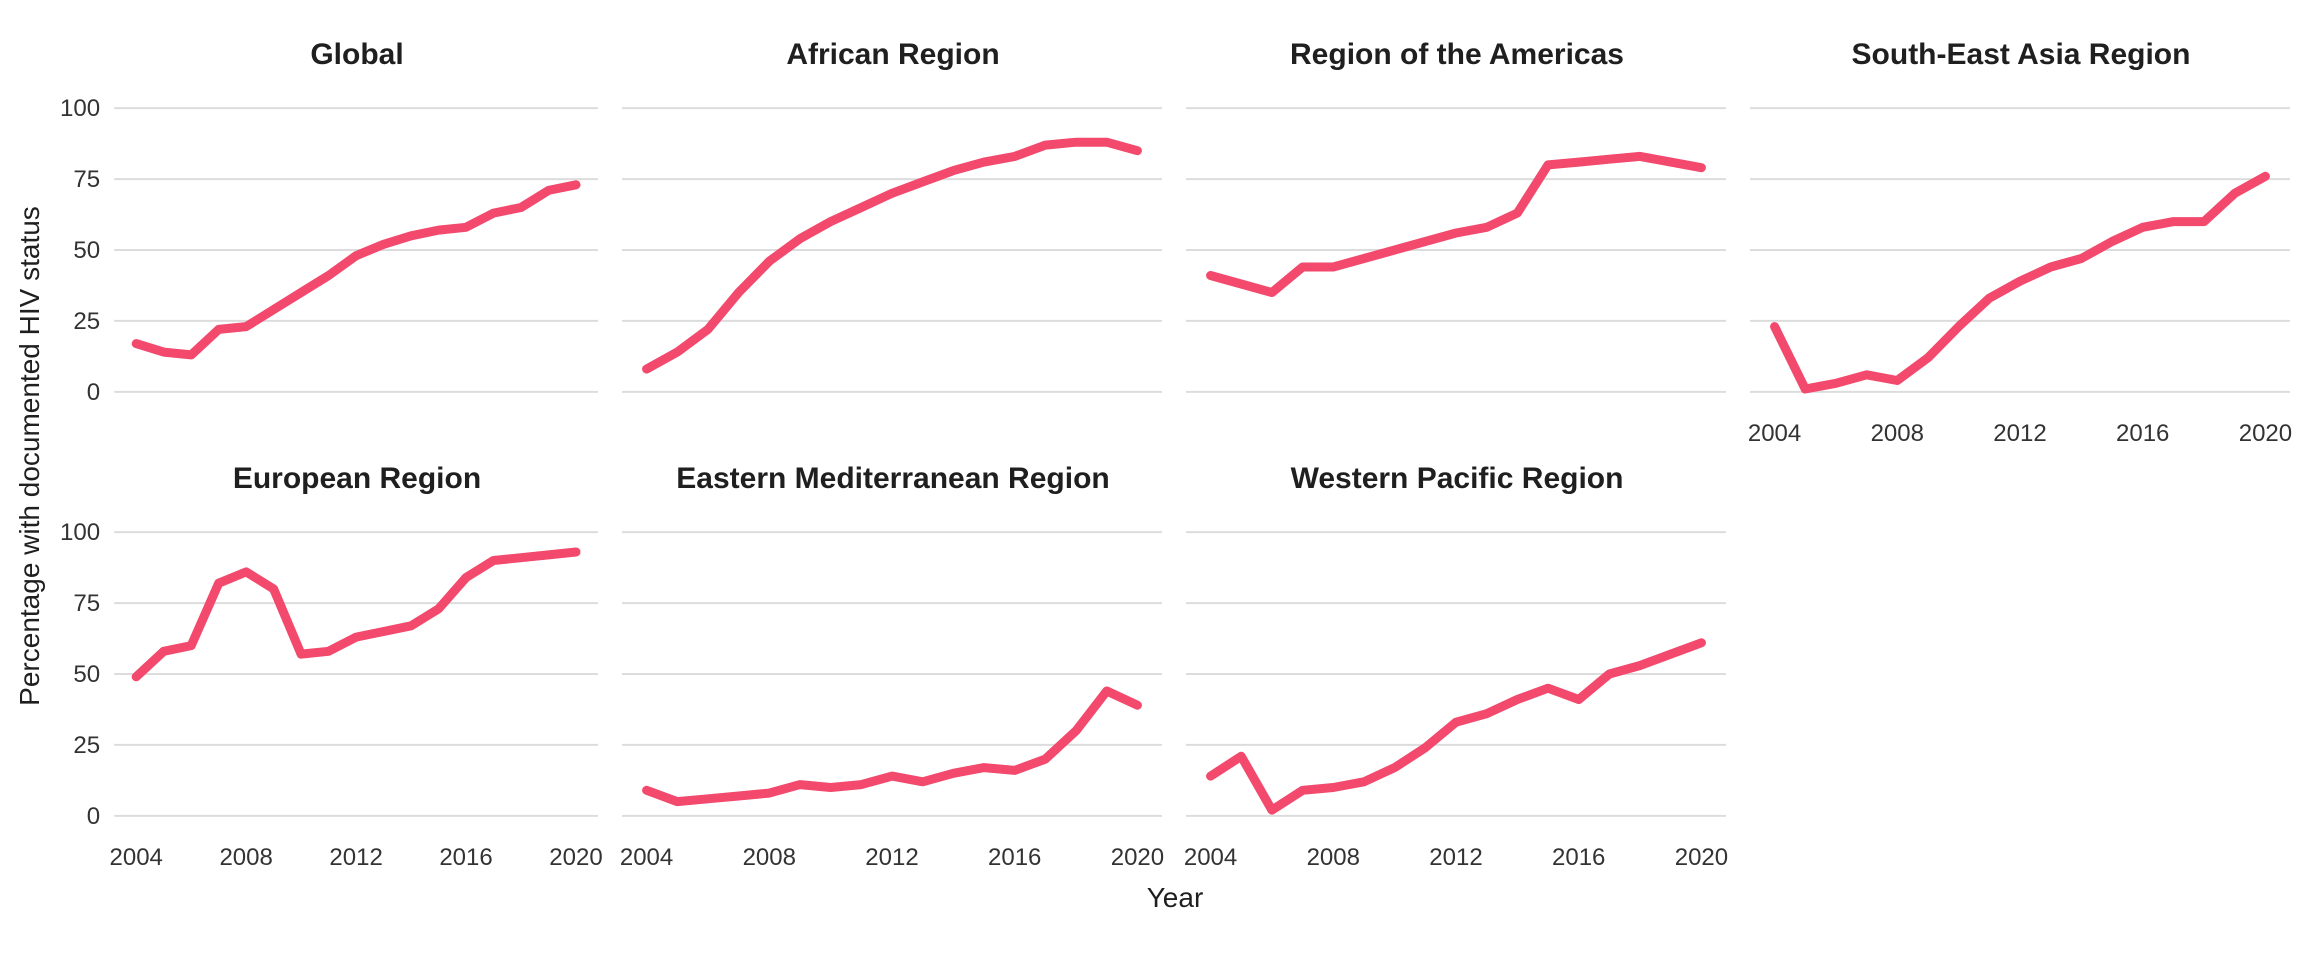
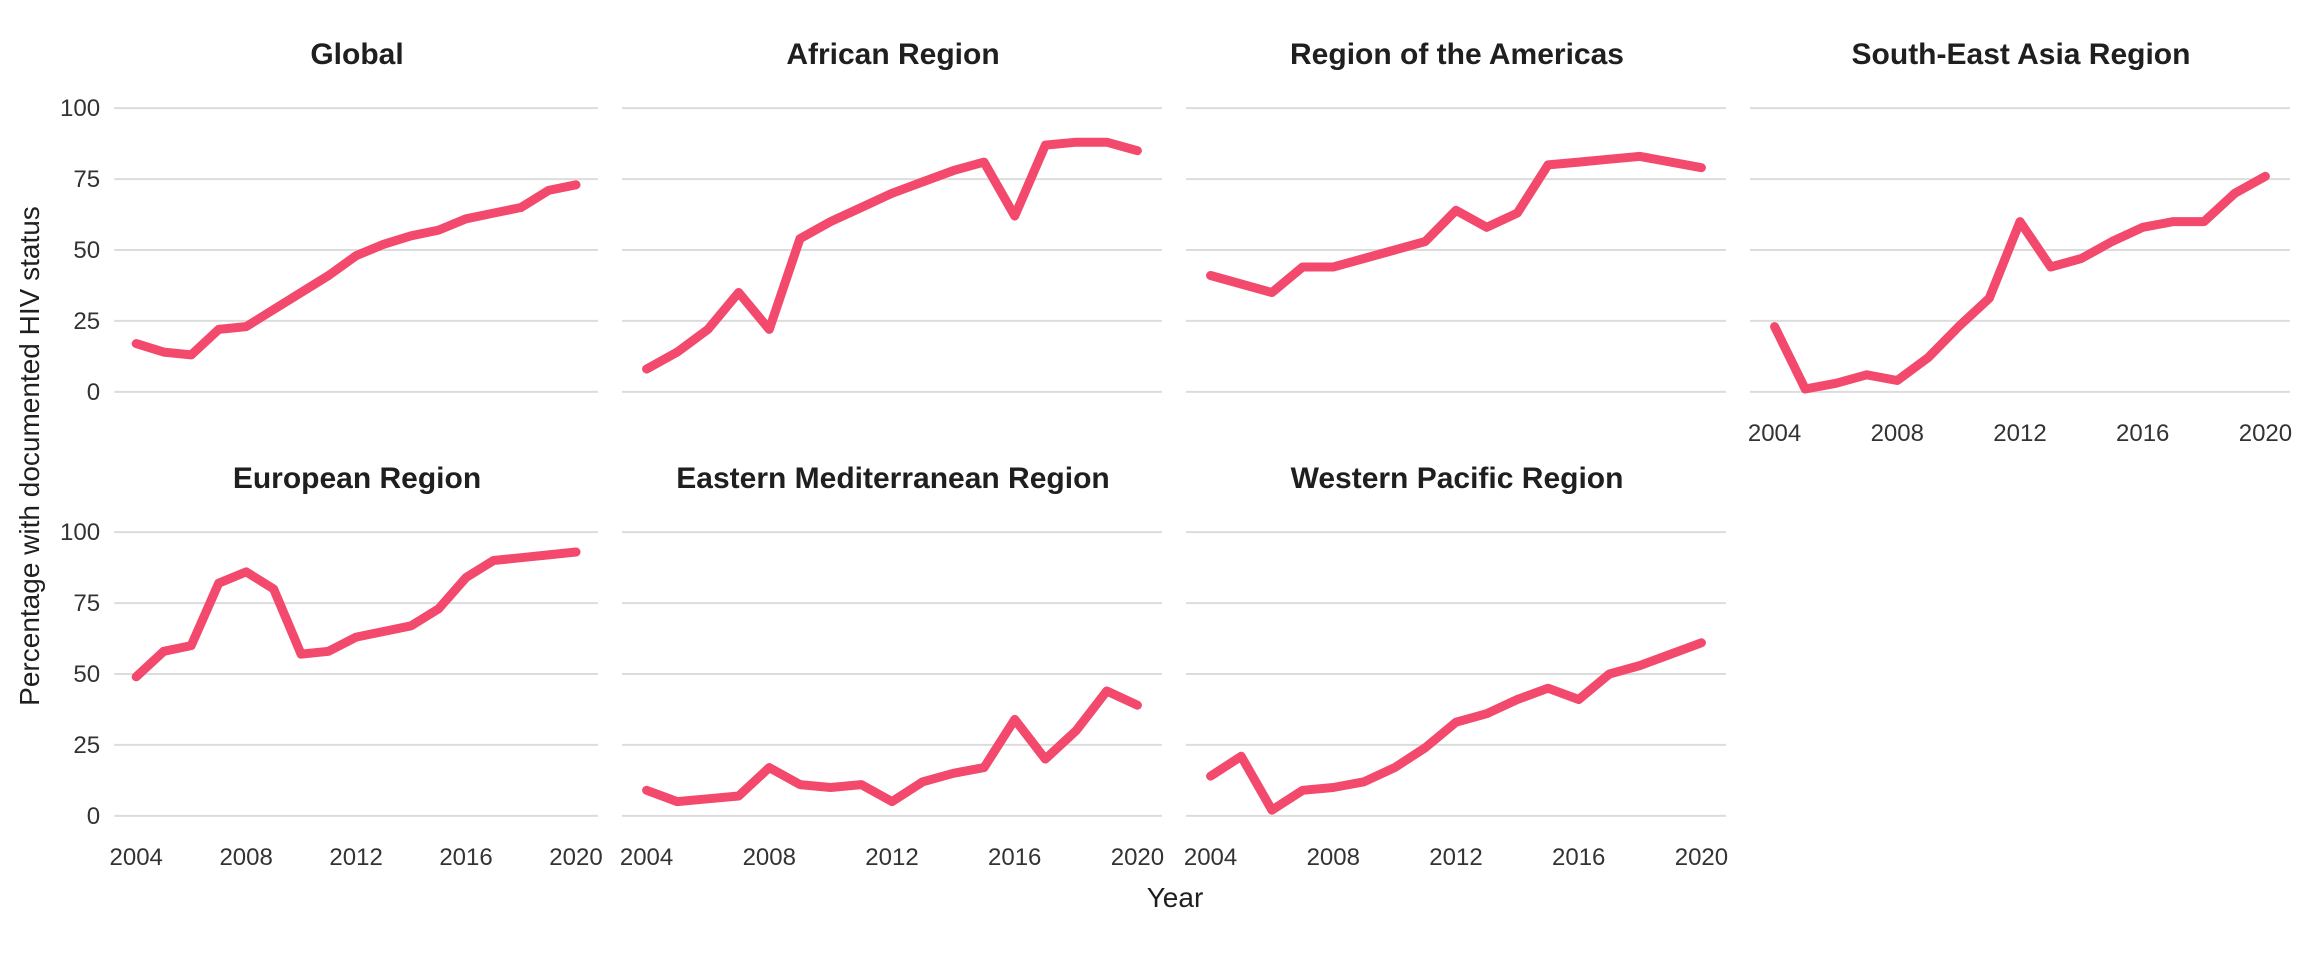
African Region/2008: 46 -> 22
Eastern Mediterranean Region/2008: 8 -> 17
Region of the Americas/2012: 56 -> 64
South-East Asia Region/2012: 39 -> 60
Eastern Mediterranean Region/2012: 14 -> 5
Global/2016: 58 -> 61
African Region/2016: 83 -> 62
Eastern Mediterranean Region/2016: 16 -> 34
